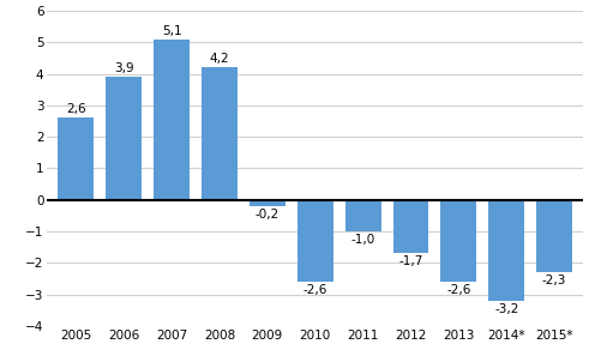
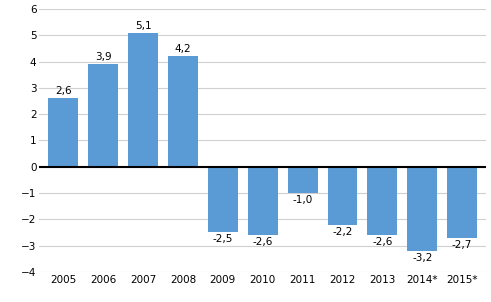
2009: -0,2 -> -2,5
2012: -1,7 -> -2,2
2015*: -2,3 -> -2,7
